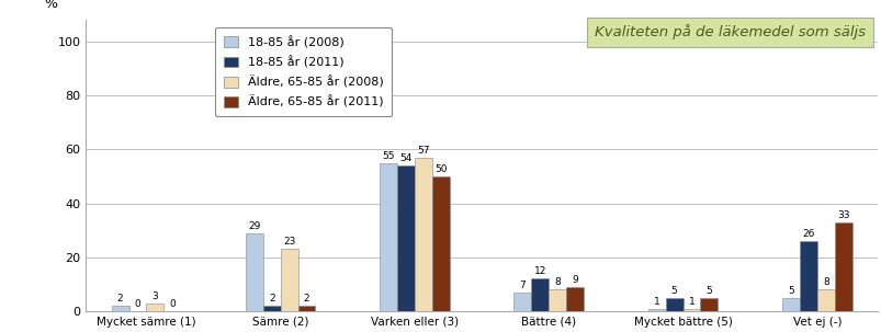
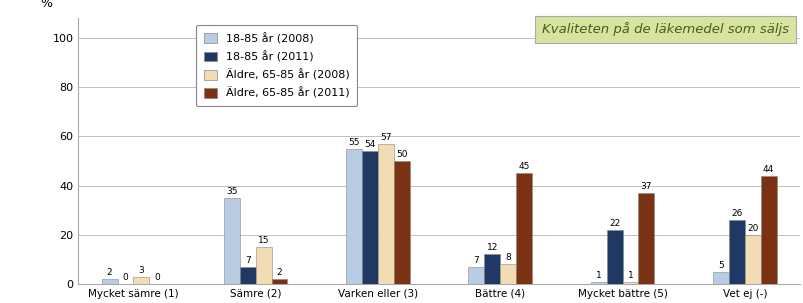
18-85 år (2008)/Sämre (2): 29 -> 35
18-85 år (2011)/Sämre (2): 2 -> 7
Äldre, 65-85 år (2008)/Sämre (2): 23 -> 15
Äldre, 65-85 år (2011)/Bättre (4): 9 -> 45
18-85 år (2011)/Mycket bättre (5): 5 -> 22
Äldre, 65-85 år (2011)/Mycket bättre (5): 5 -> 37
Äldre, 65-85 år (2008)/Vet ej (-): 8 -> 20
Äldre, 65-85 år (2011)/Vet ej (-): 33 -> 44
